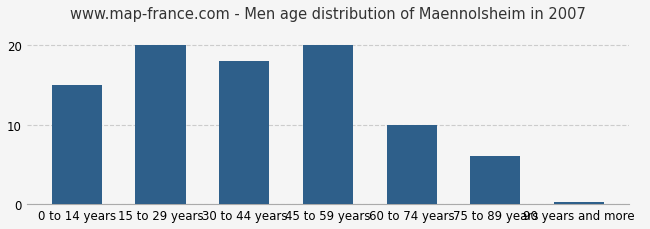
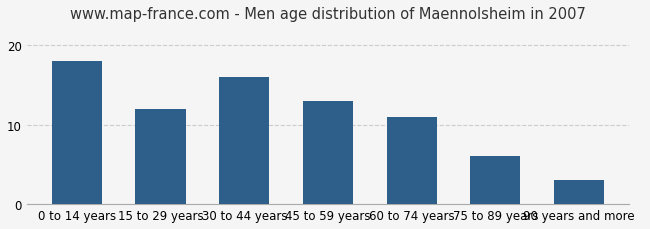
0 to 14 years: 15.0 -> 18.0
15 to 29 years: 20.0 -> 12.0
30 to 44 years: 18.0 -> 16.0
45 to 59 years: 20.0 -> 13.0
60 to 74 years: 10.0 -> 11.0
90 years and more: 0.3 -> 3.0
